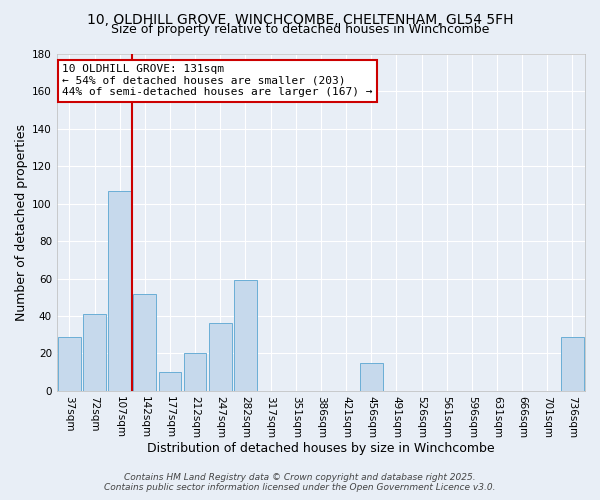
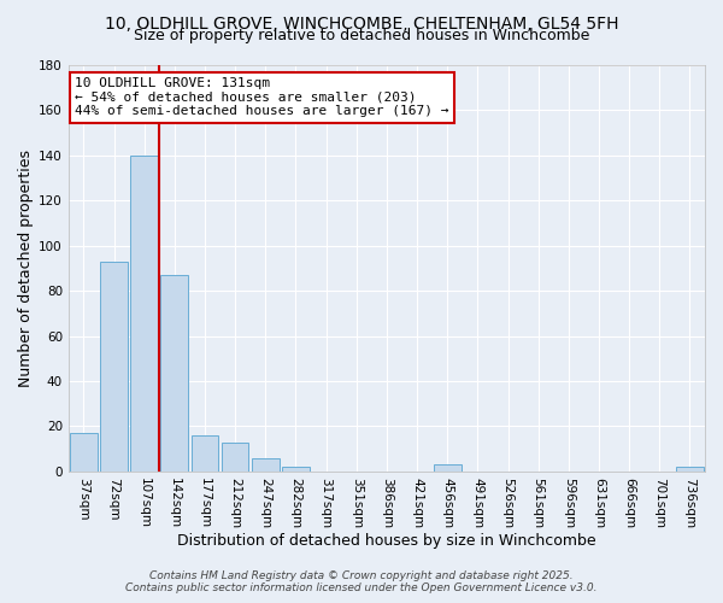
37sqm: 29 -> 17
72sqm: 41 -> 93
107sqm: 107 -> 140
142sqm: 52 -> 87
177sqm: 10 -> 16
212sqm: 20 -> 13
247sqm: 36 -> 6
282sqm: 59 -> 2
456sqm: 15 -> 3
736sqm: 29 -> 2
